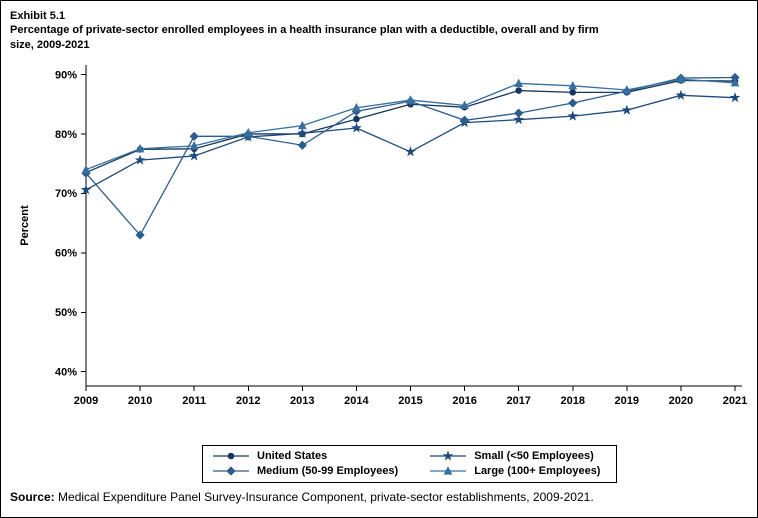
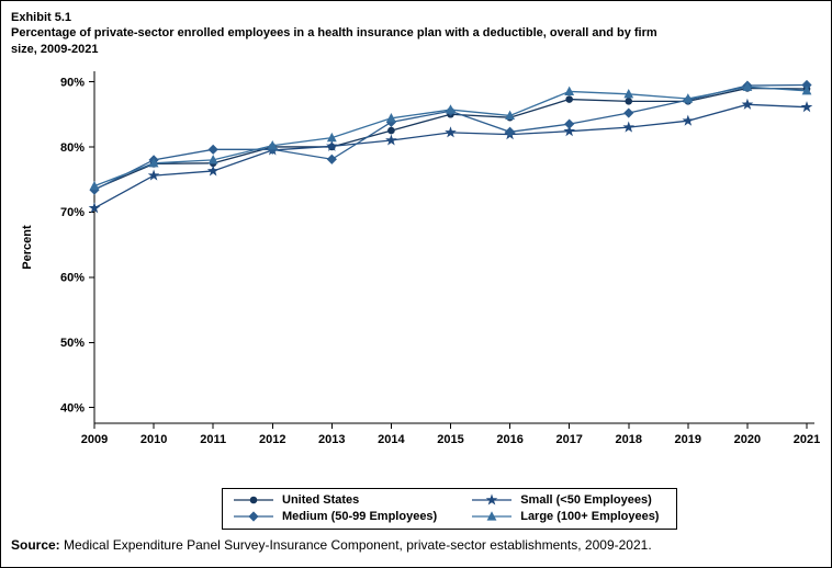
Medium (50-99 Employees)/2010: 63% -> 78%
Small (<50 Employees)/2015: 77% -> 82%
